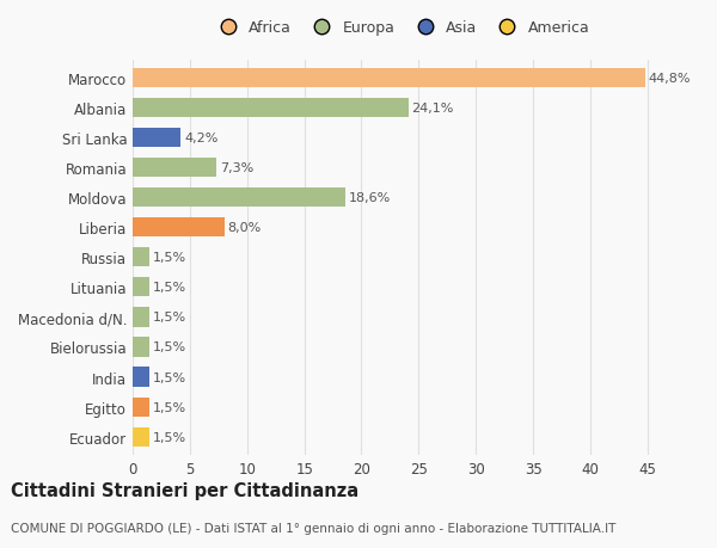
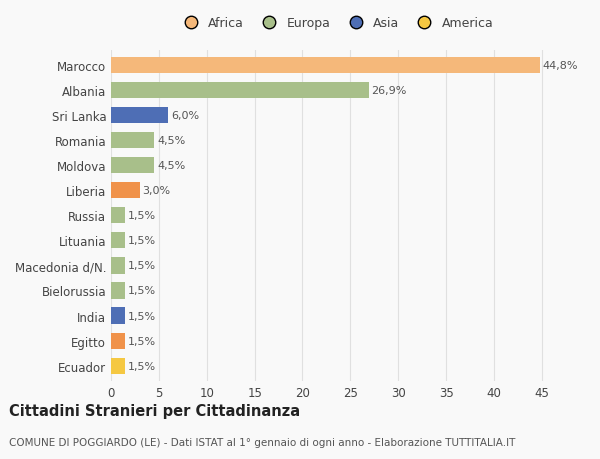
Albania: 24,1% -> 26,9%
Sri Lanka: 4,2% -> 6,0%
Romania: 7,3% -> 4,5%
Moldova: 18,6% -> 4,5%
Liberia: 8,0% -> 3,0%
